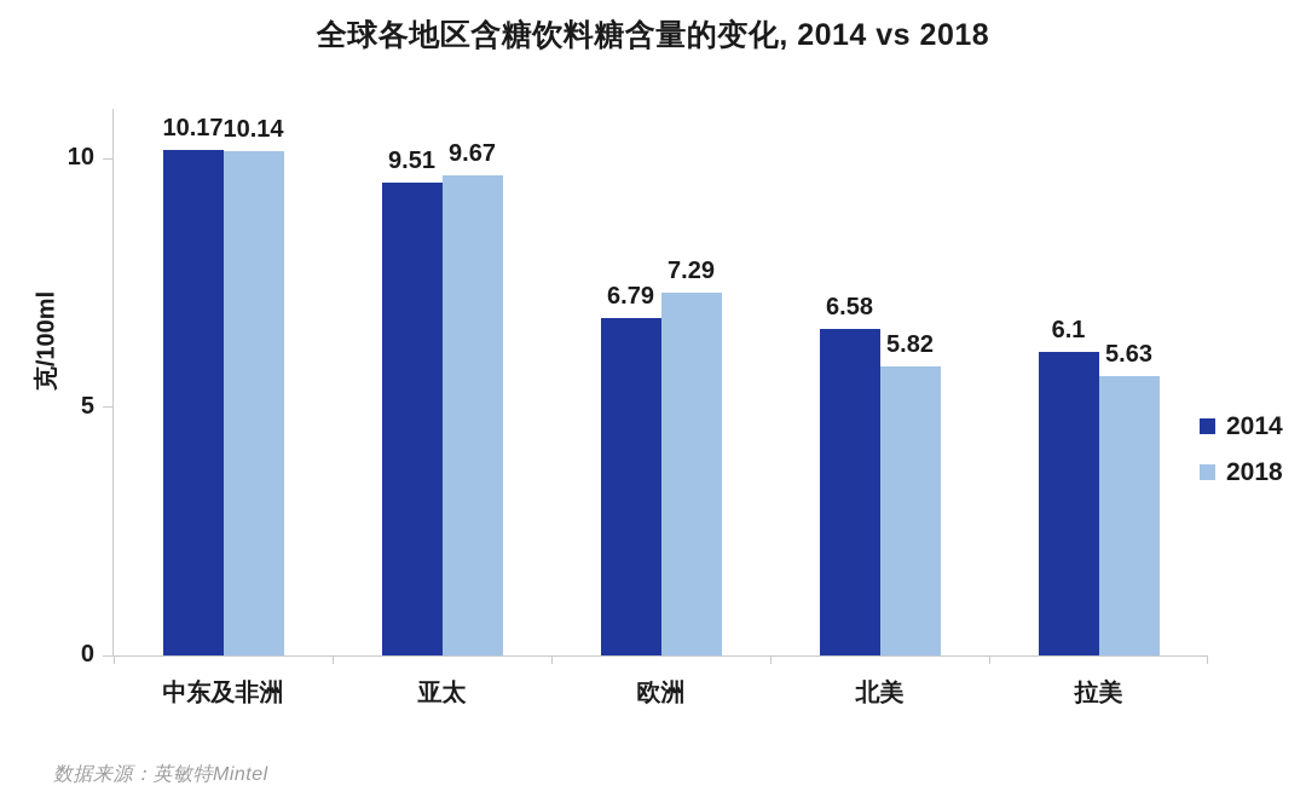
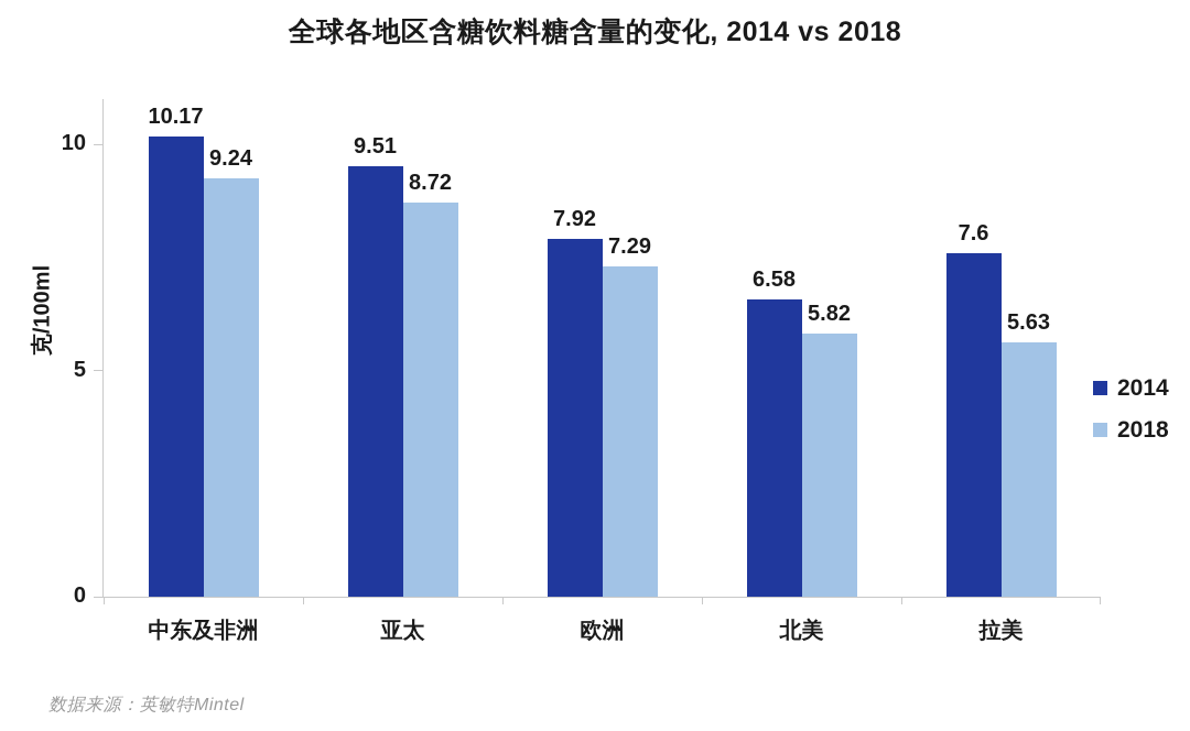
2018/中东及非洲: 10.14 -> 9.24
2018/亚太: 9.67 -> 8.72
2014/欧洲: 6.79 -> 7.92
2014/拉美: 6.1 -> 7.6
